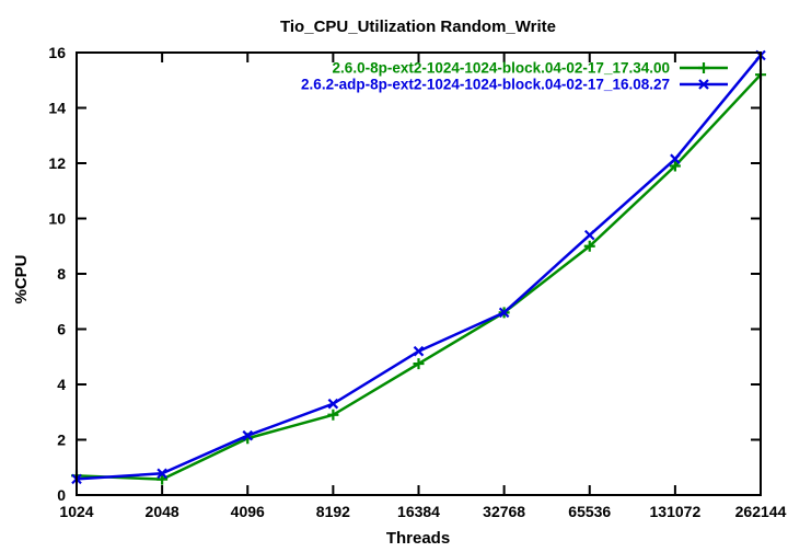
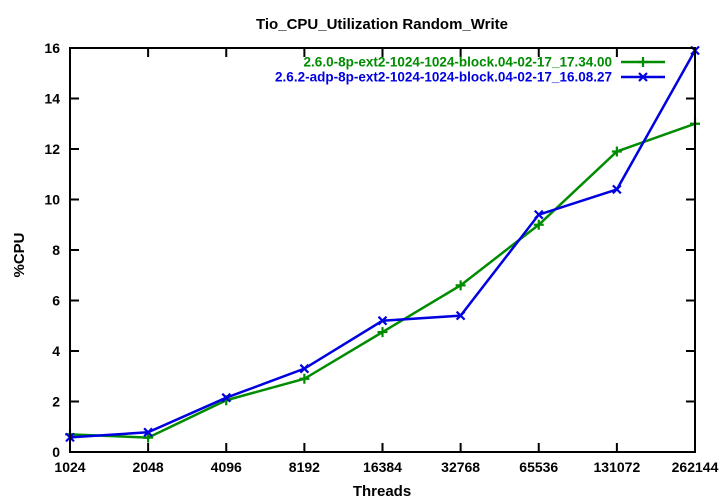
2.6.2-adp-8p-ext2-1024-1024-block.04-02-17_16.08.27/32768: 6.6 -> 5.4
2.6.2-adp-8p-ext2-1024-1024-block.04-02-17_16.08.27/131072: 12.2 -> 10.4
2.6.0-8p-ext2-1024-1024-block.04-02-17_17.34.00/262144: 15.2 -> 13.0
